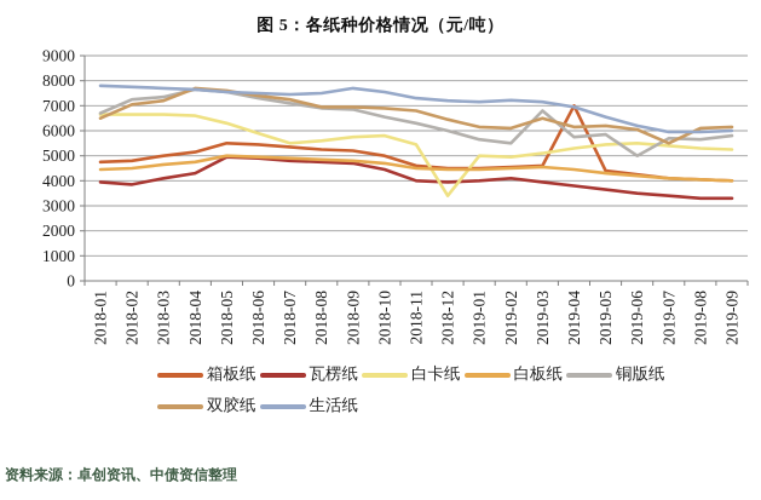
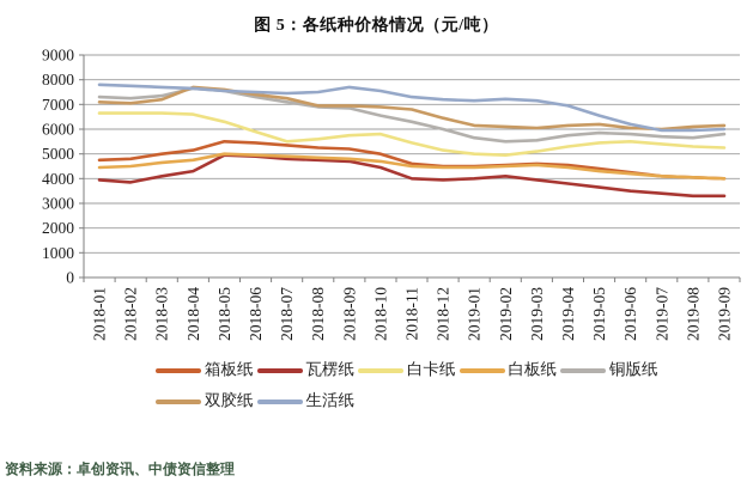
铜版纸/2018-01: 6700 -> 7300
双胶纸/2018-01: 6500 -> 7100
白卡纸/2018-12: 3400 -> 5200
铜版纸/2019-03: 6800 -> 5600
双胶纸/2019-03: 6500 -> 6000
箱板纸/2019-04: 7000 -> 4600
铜版纸/2019-06: 5000 -> 5800
双胶纸/2019-07: 5500 -> 6000
